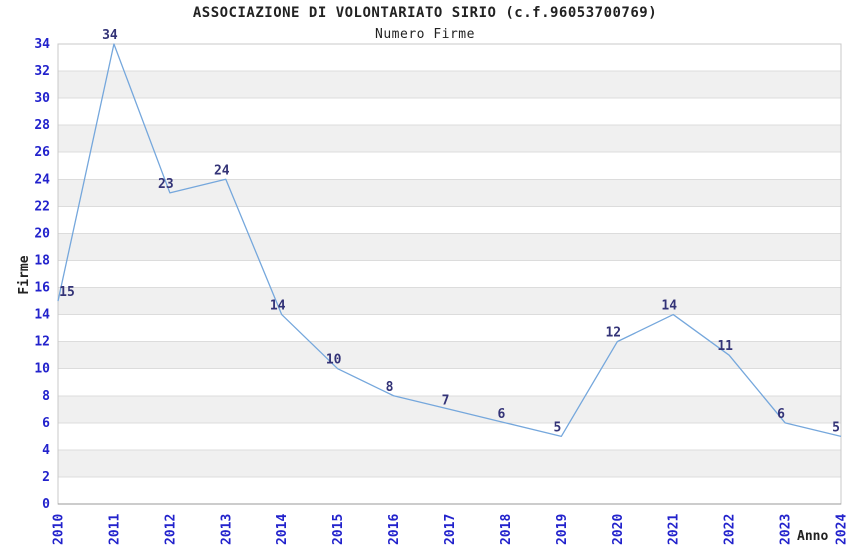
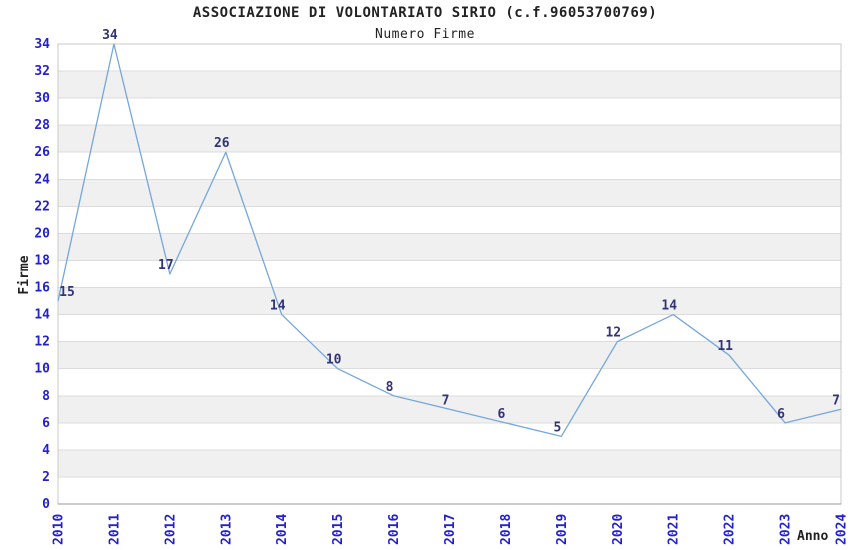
2012: 23 -> 17
2013: 24 -> 26
2024: 5 -> 7
